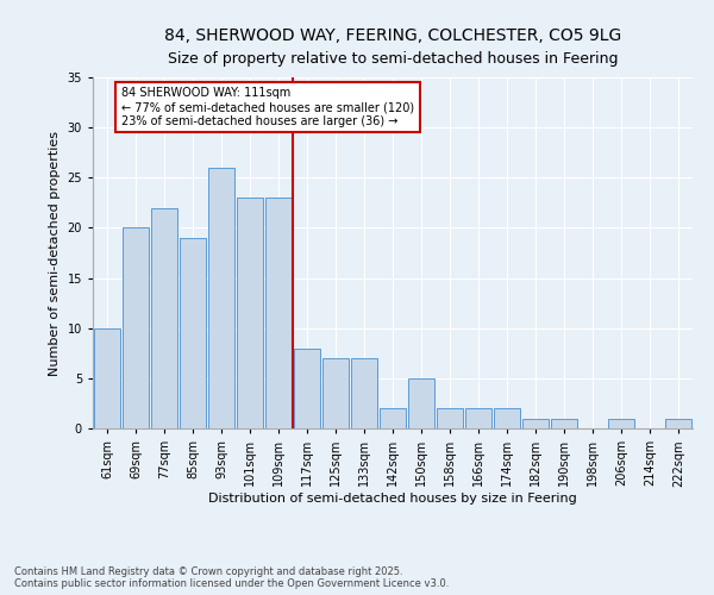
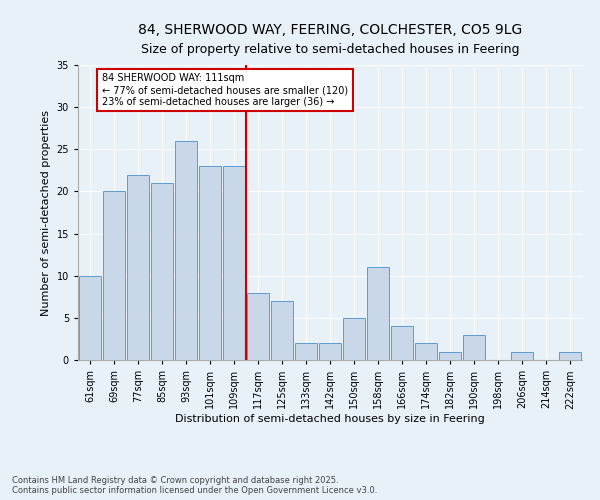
85sqm: 19 -> 21
133sqm: 7 -> 2
158sqm: 2 -> 11
166sqm: 2 -> 4
190sqm: 1 -> 3
